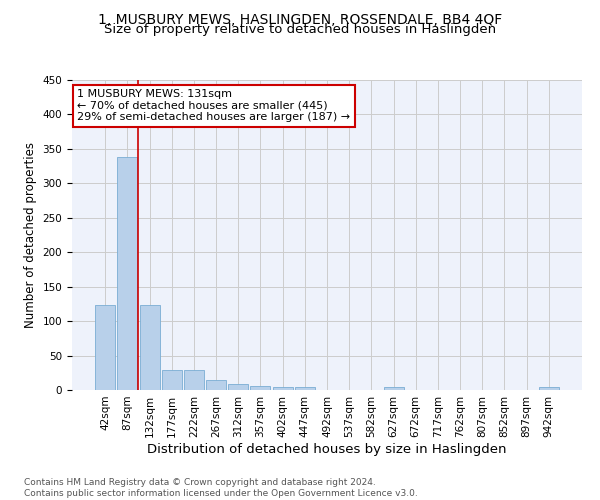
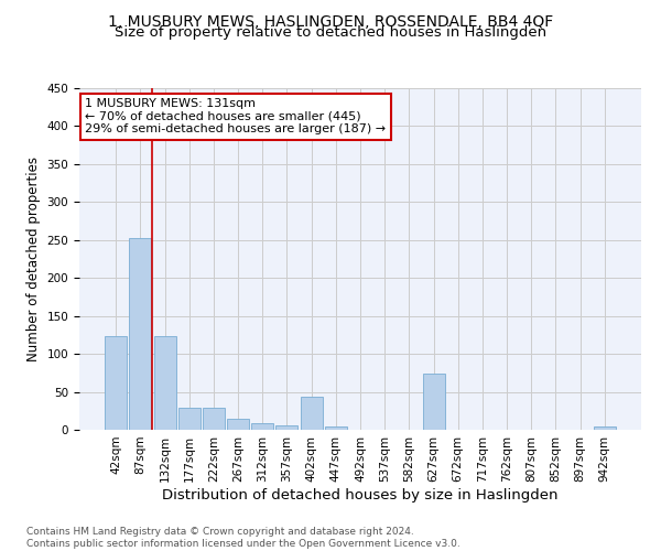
87sqm: 338 -> 252
402sqm: 4 -> 44
627sqm: 5 -> 74
